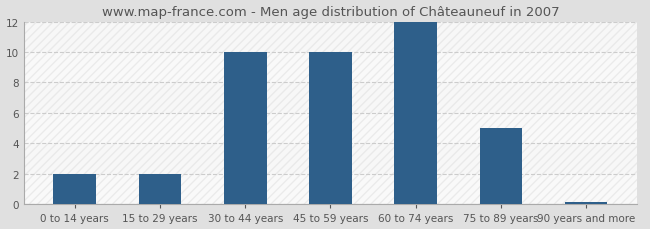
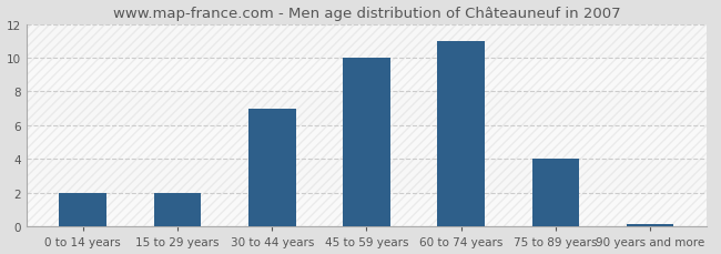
30 to 44 years: 10.0 -> 7.0
60 to 74 years: 12.0 -> 11.0
75 to 89 years: 5.0 -> 4.0
